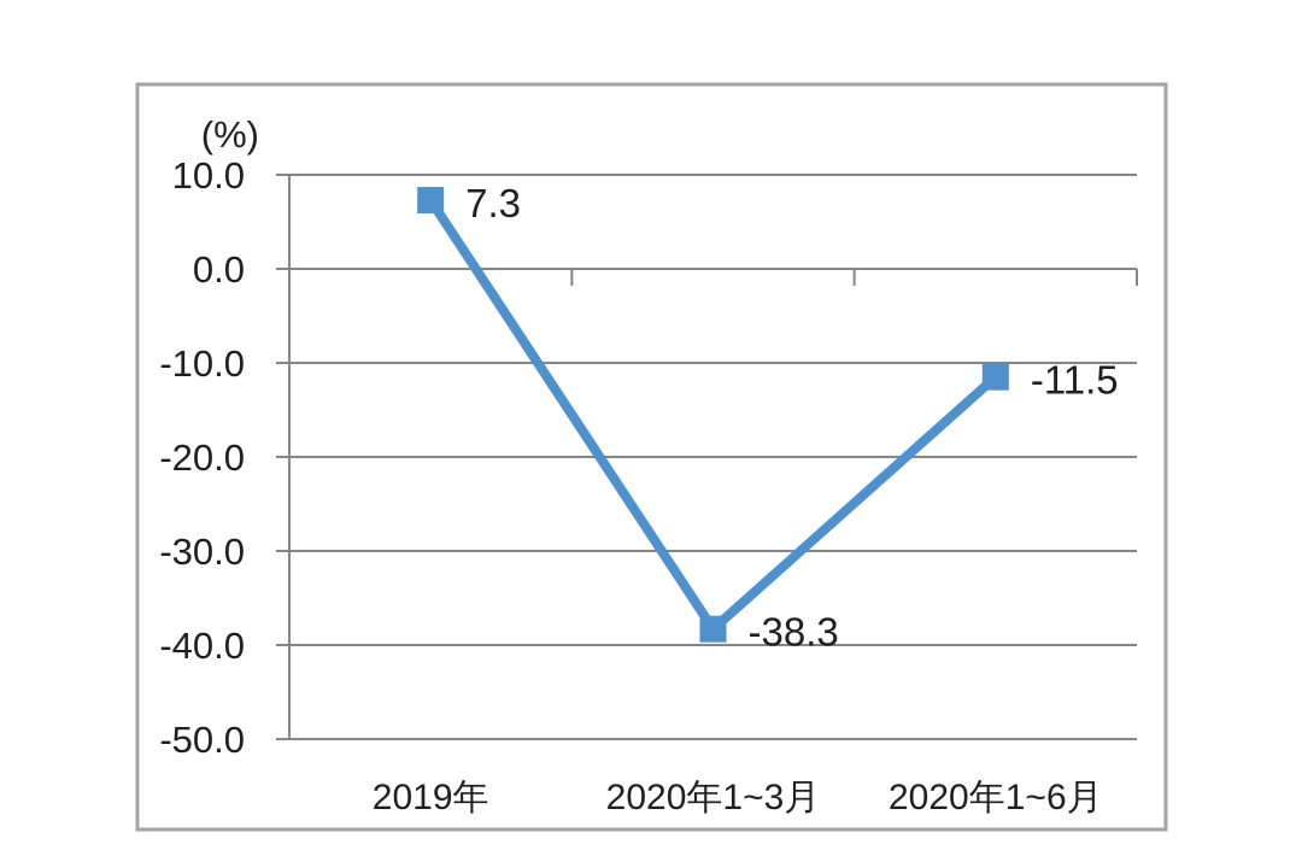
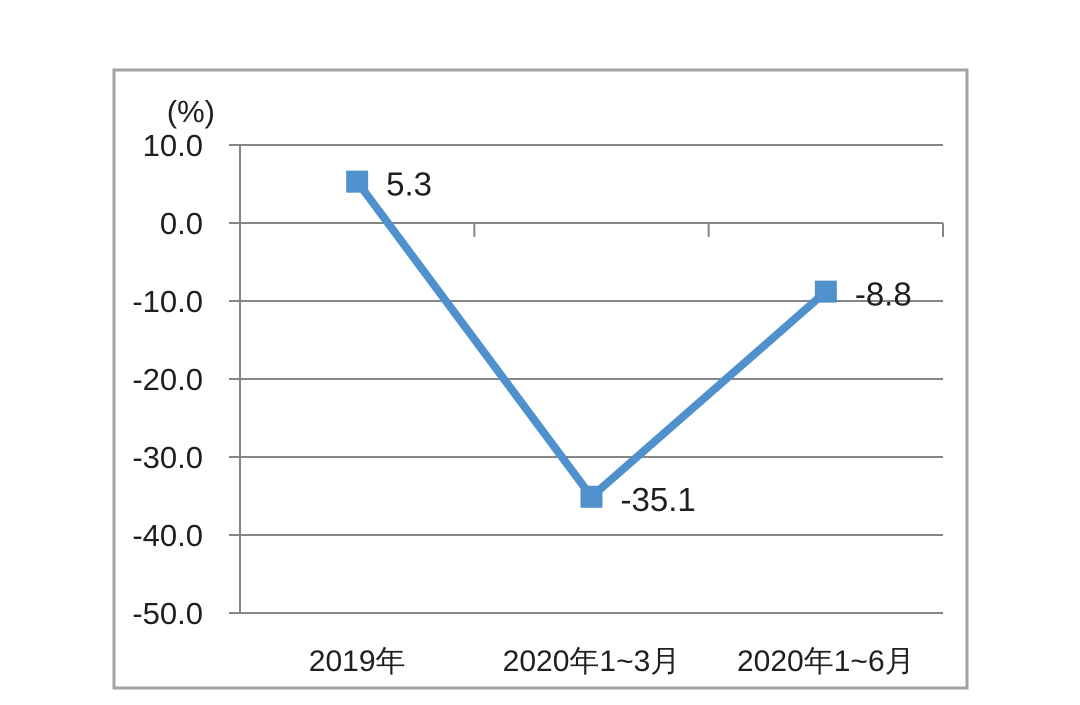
2019年: 7.3 -> 5.3
2020年1~3月: -38.3 -> -35.1
2020年1~6月: -11.5 -> -8.8
